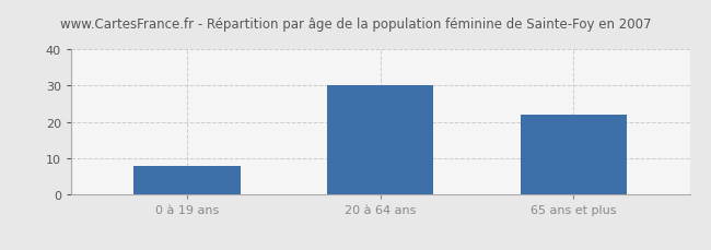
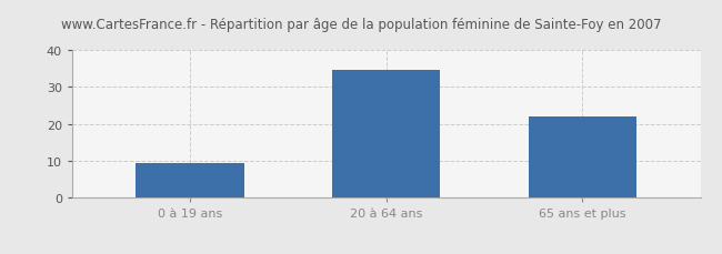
0 à 19 ans: 8.0 -> 9.5
20 à 64 ans: 30.0 -> 34.5
